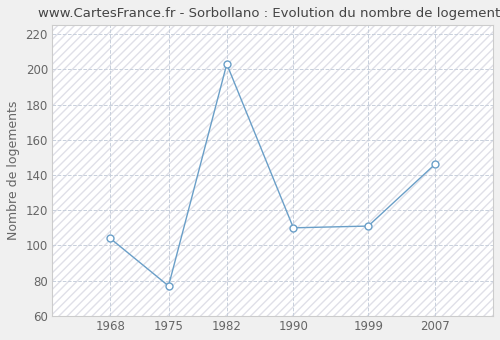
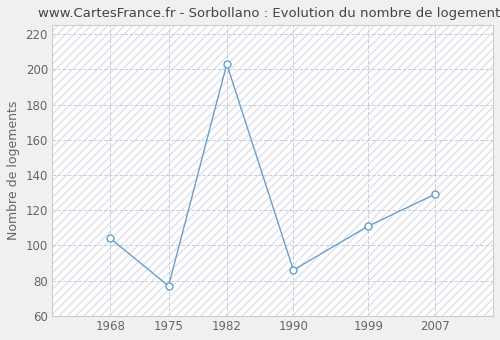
1990: 110 -> 86
2007: 146 -> 129
